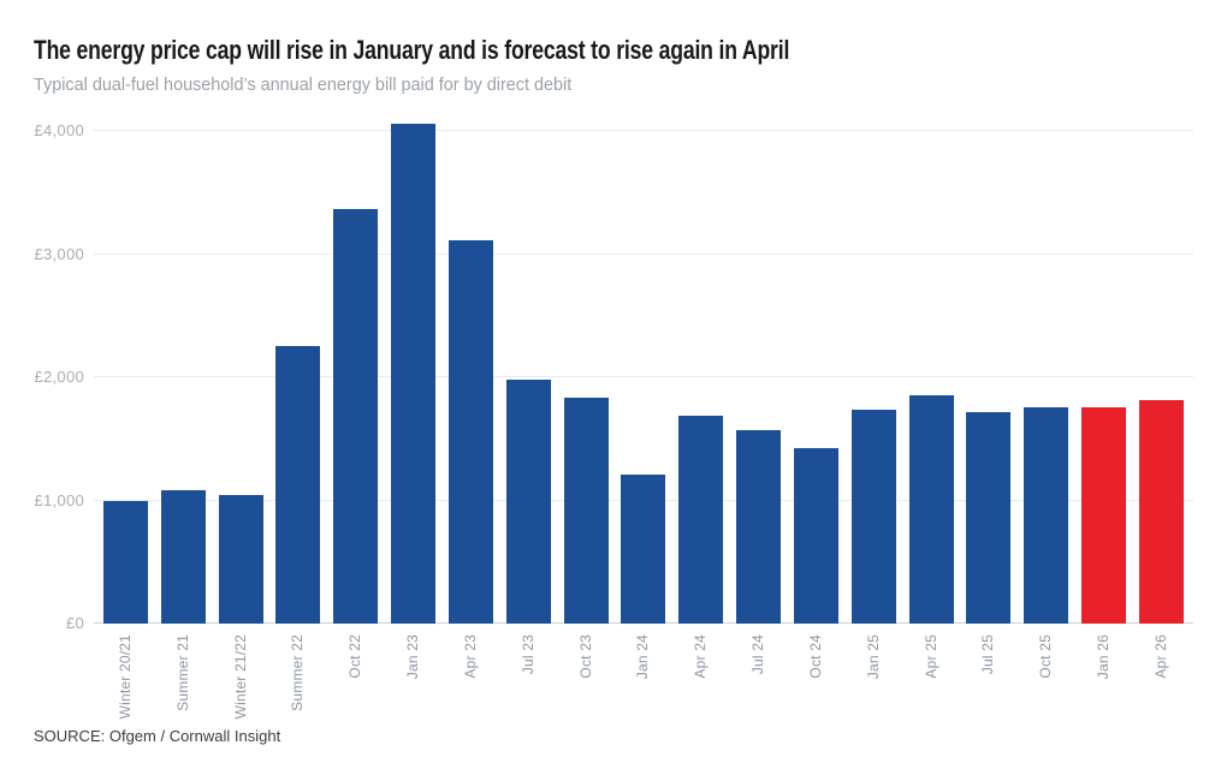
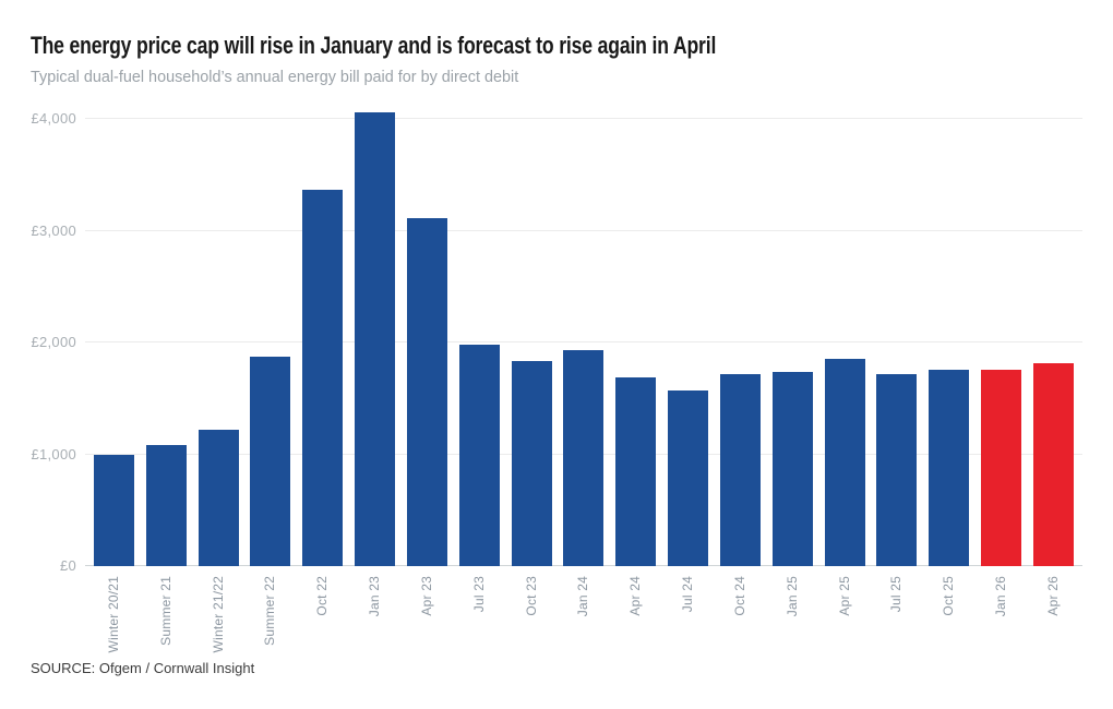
Winter 21/22: £1040 -> £1220
Summer 22: £2250 -> £1870
Jan 24: £1210 -> £1930
Oct 24: £1420 -> £1720
